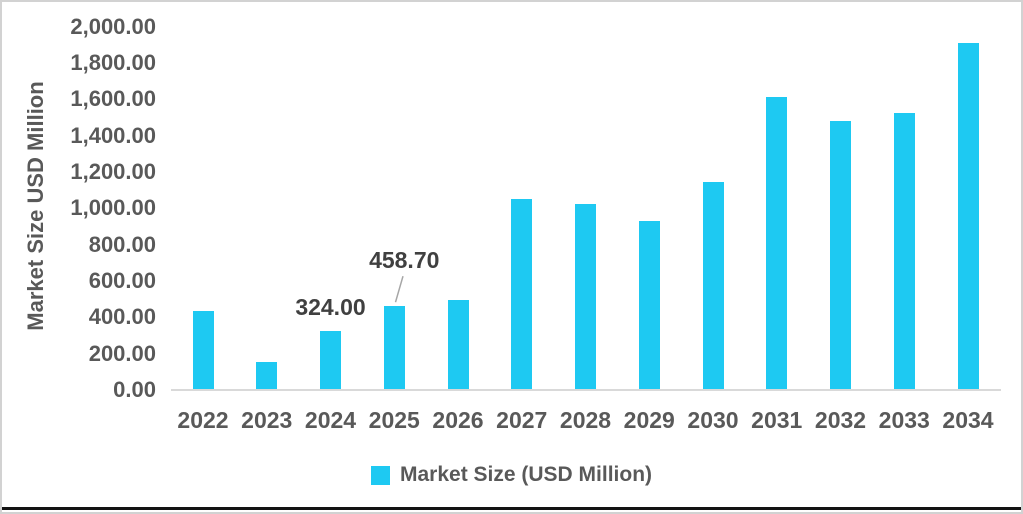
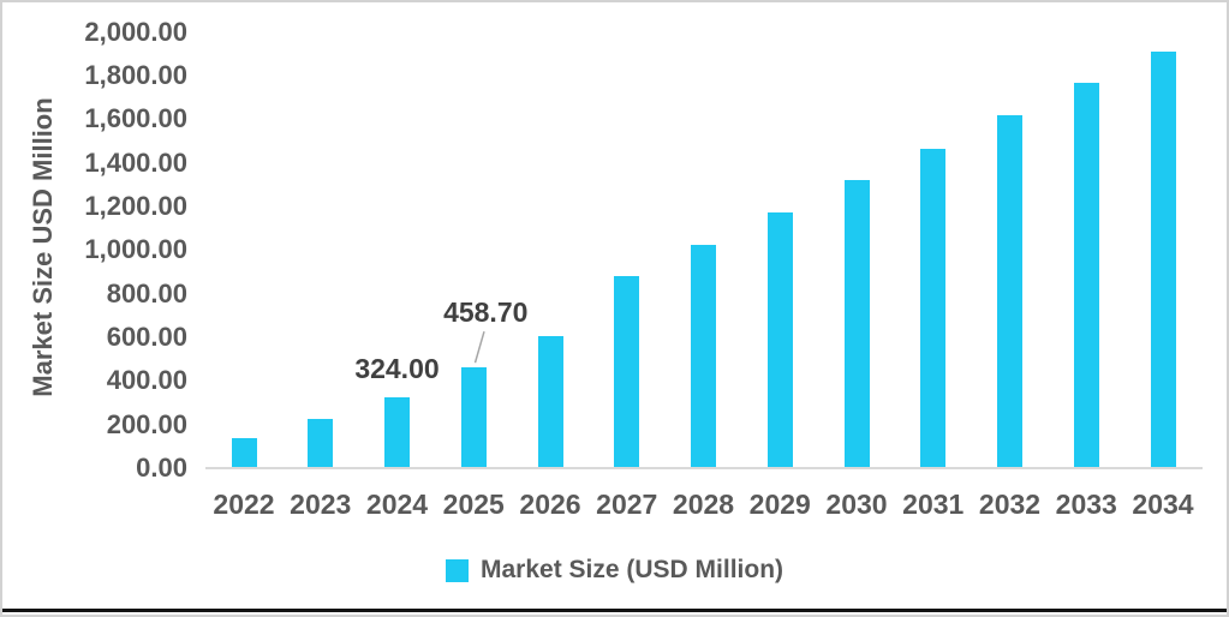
2022: 430 -> 140
2023: 150 -> 220
2026: 490 -> 600
2027: 1050 -> 880
2029: 930 -> 1170
2030: 1140 -> 1320
2031: 1610 -> 1460
2032: 1480 -> 1610
2033: 1520 -> 1760
